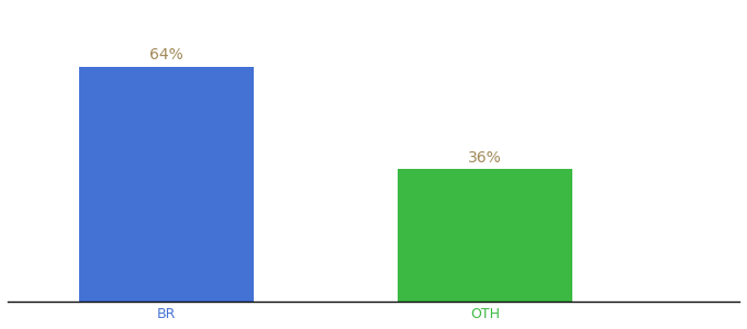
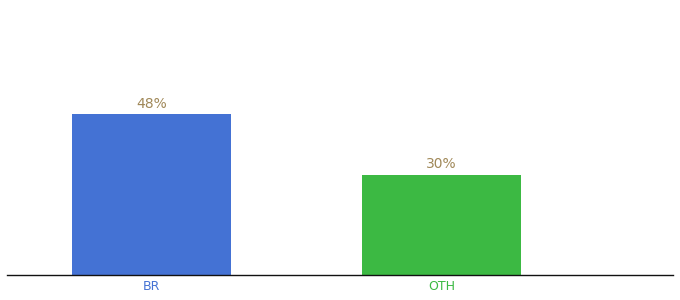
BR: 64% -> 48%
OTH: 36% -> 30%
